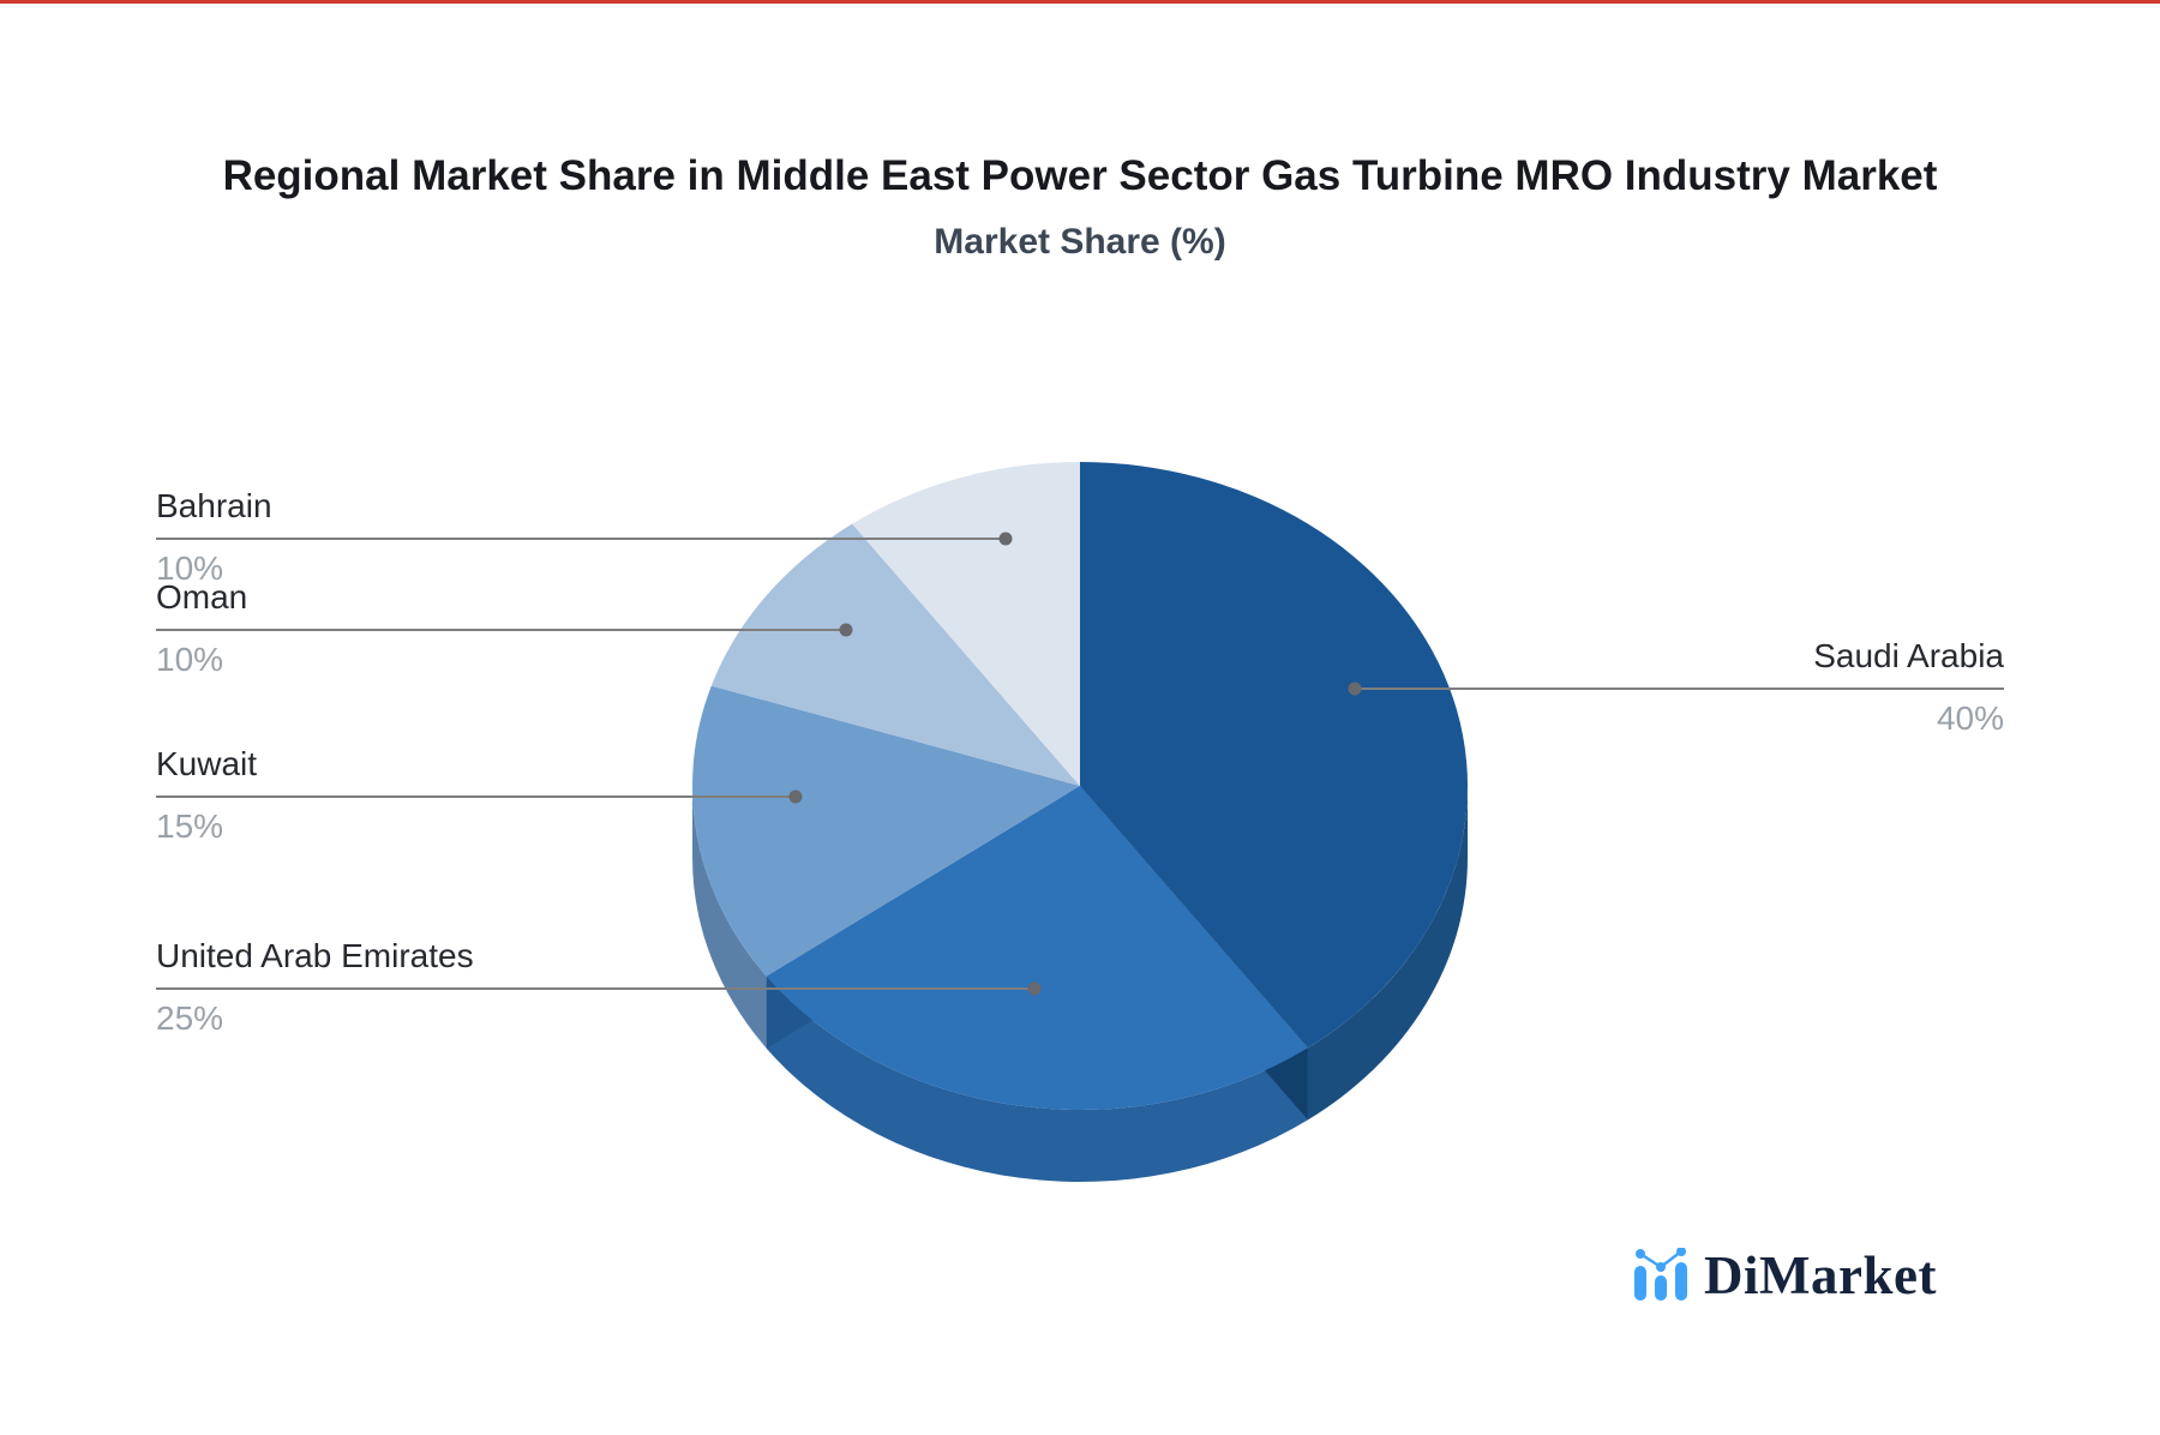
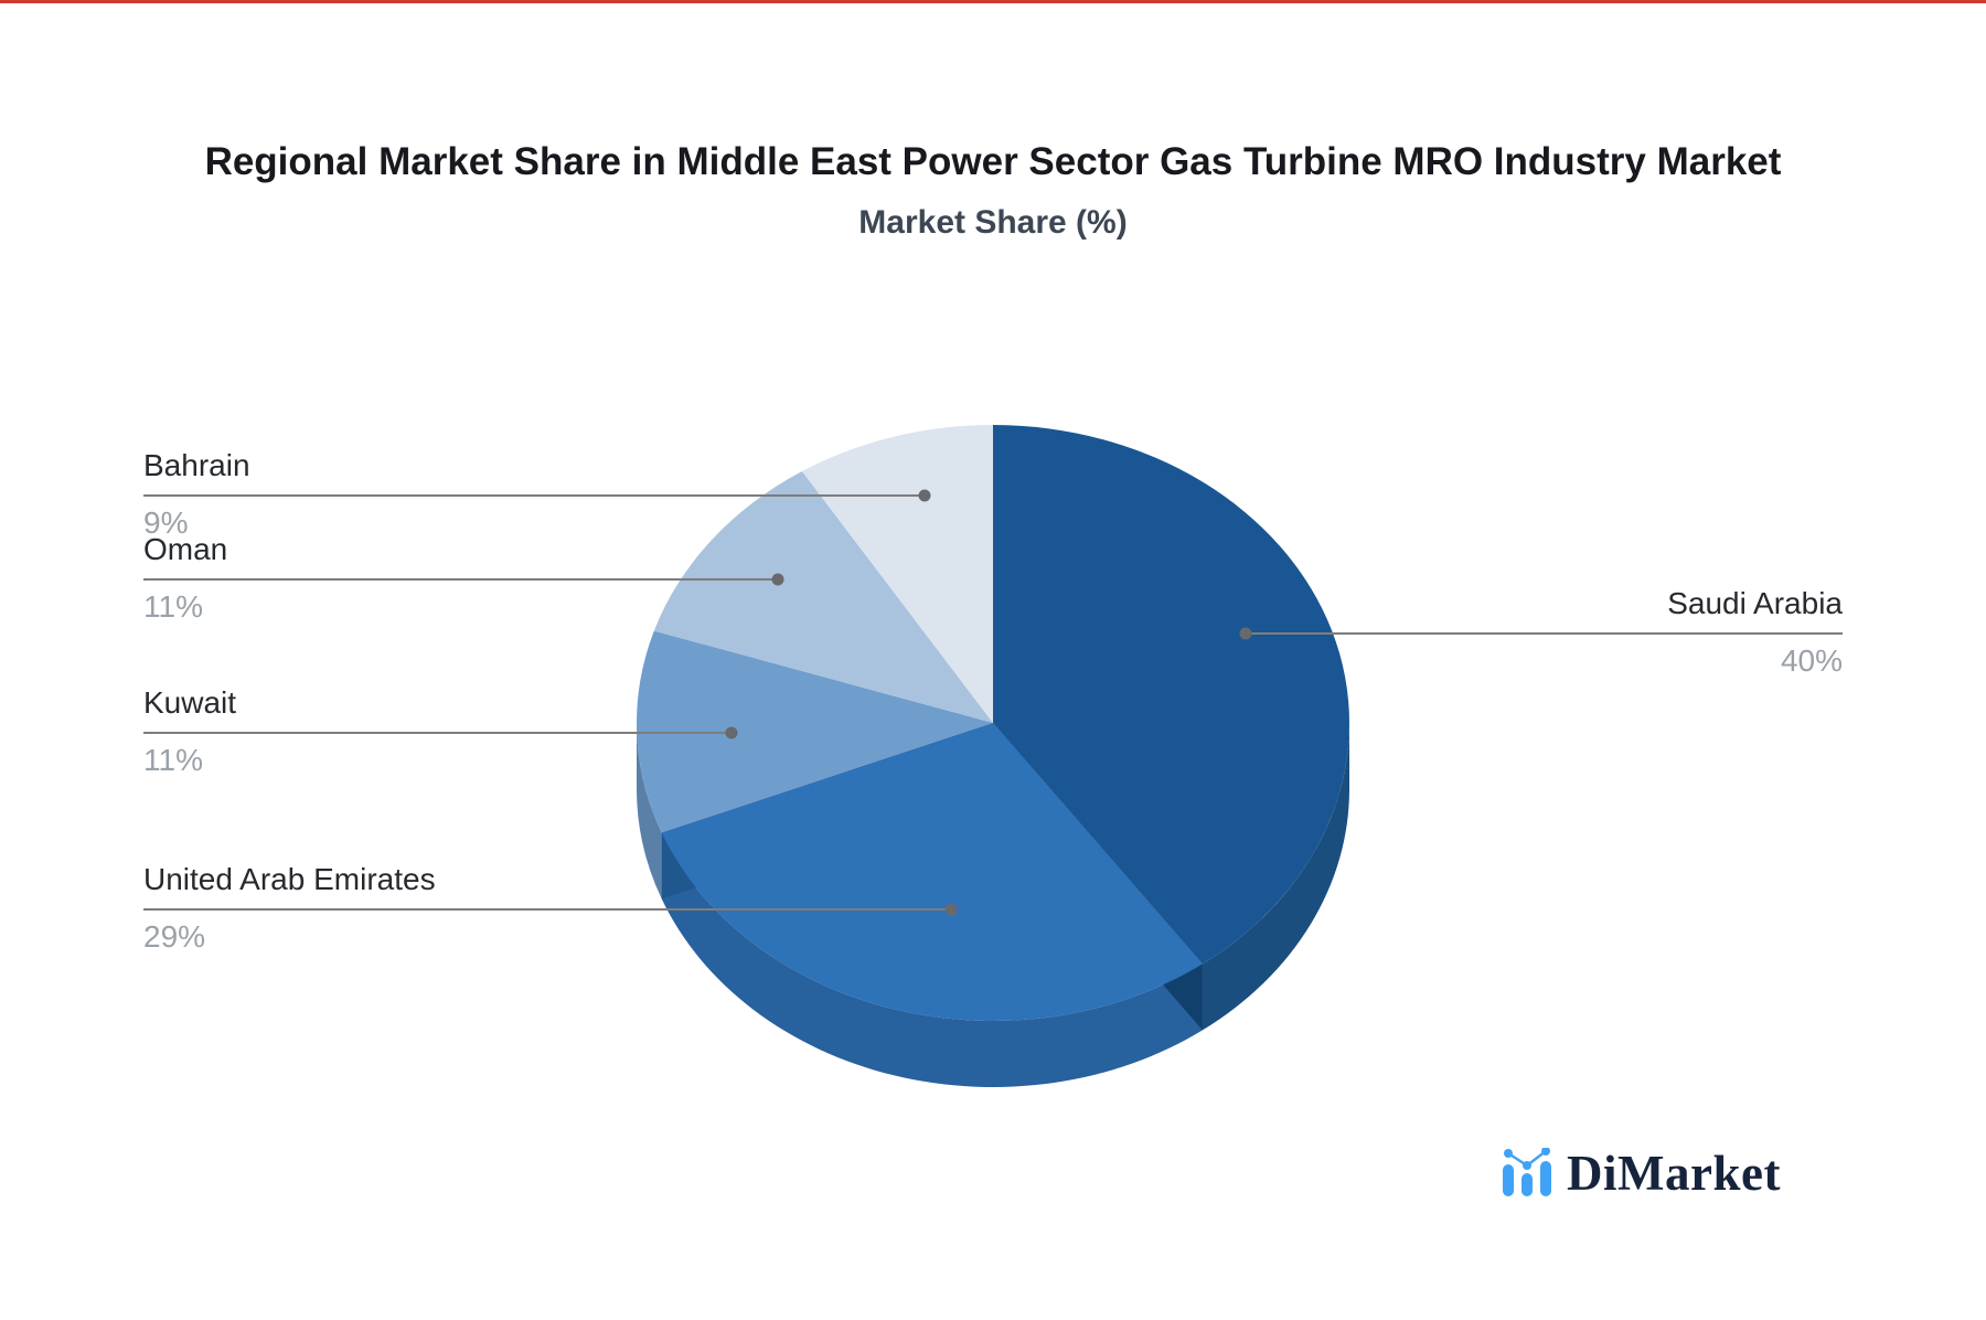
United Arab Emirates: 25% -> 29%
Kuwait: 15% -> 11%
Oman: 10% -> 11%
Bahrain: 10% -> 9%
